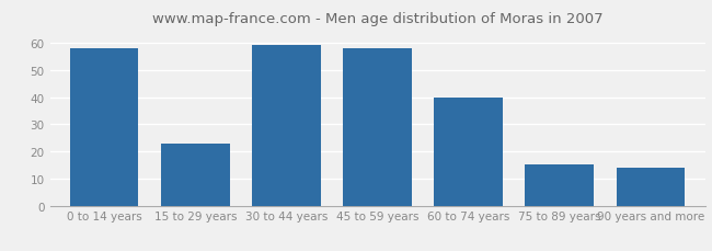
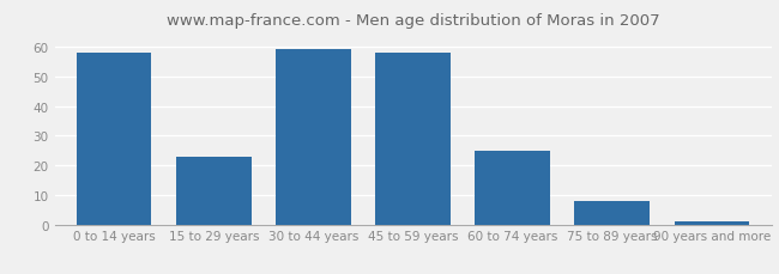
60 to 74 years: 40 -> 25
75 to 89 years: 15 -> 8
90 years and more: 14 -> 1
